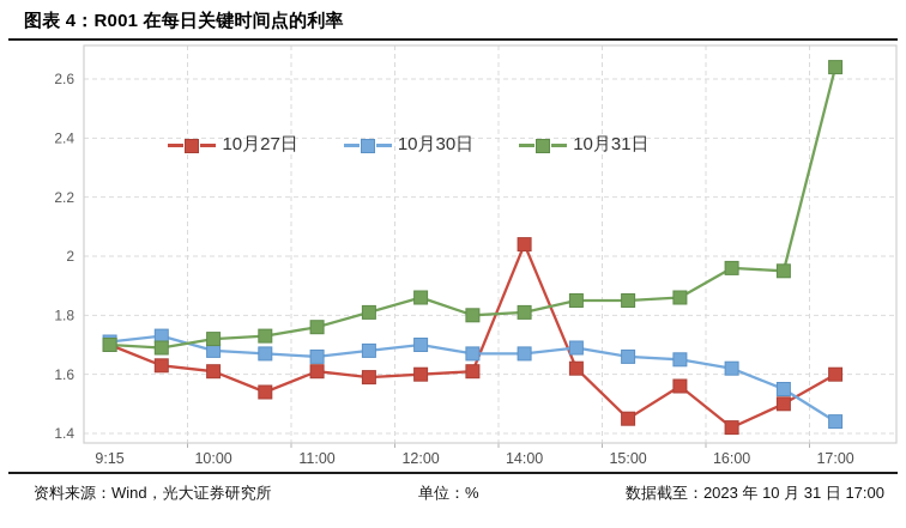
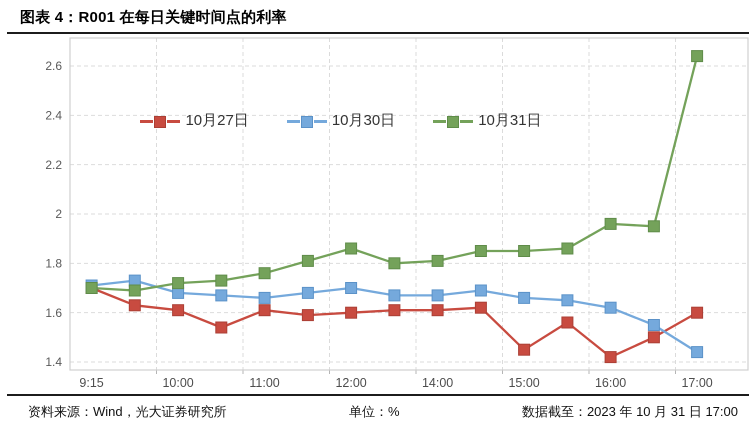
10月27日/14:00: 2.04 -> 1.61
